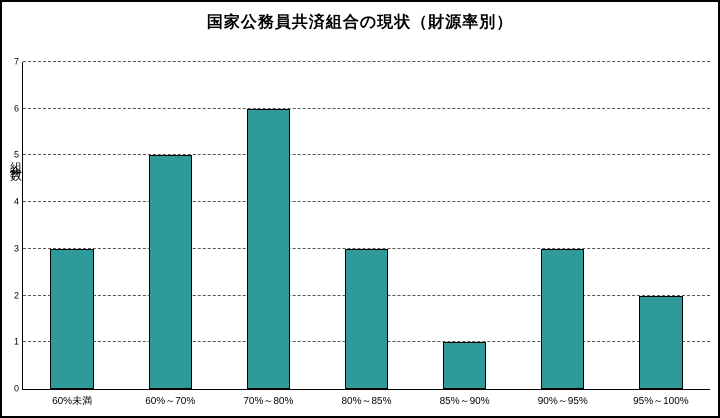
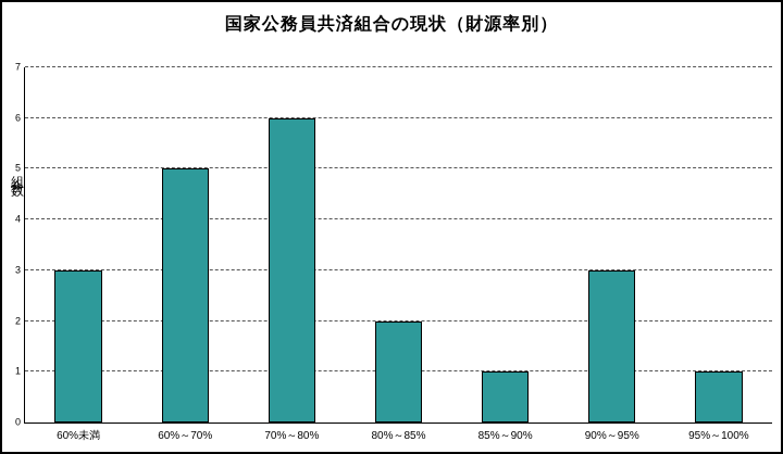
80%～85%: 3 -> 2
95%～100%: 2 -> 1
